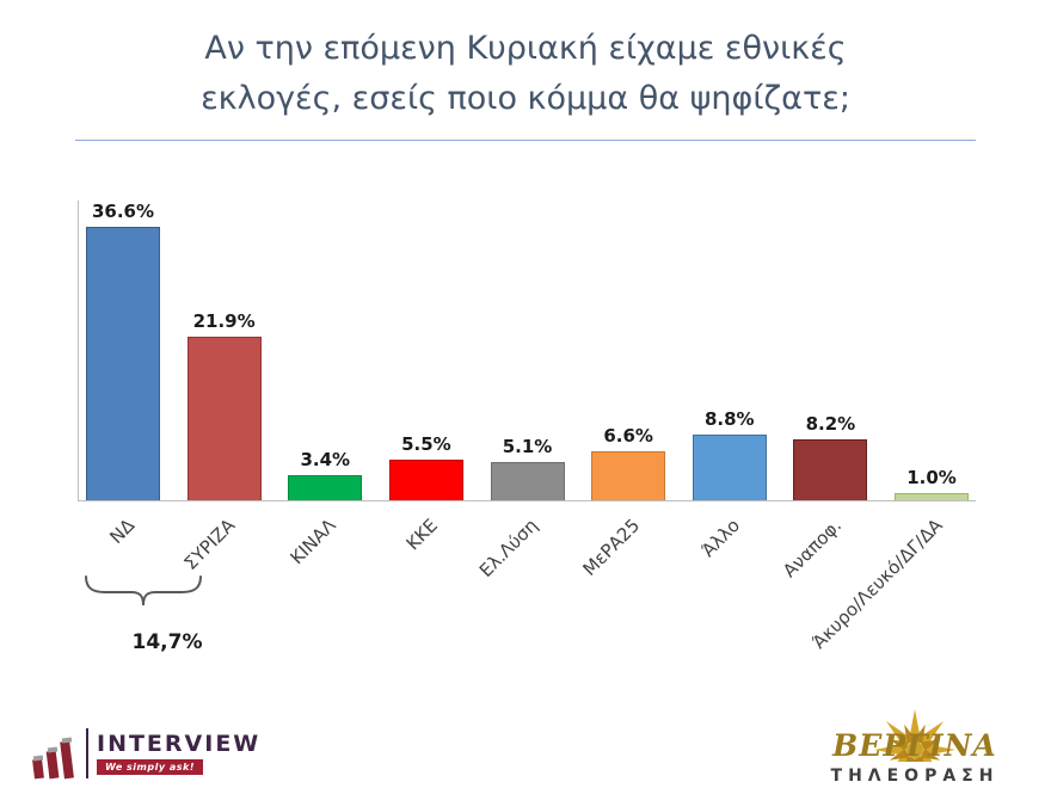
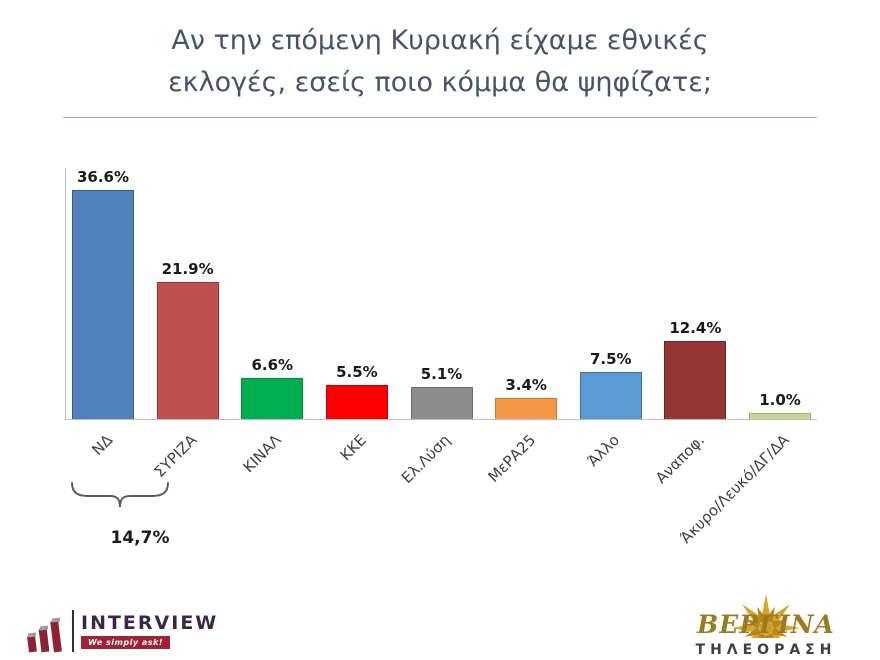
ΚΙΝΑΛ: 3.4% -> 6.6%
ΜεΡΑ25: 6.6% -> 3.4%
Άλλο: 8.8% -> 7.5%
Αναποφ.: 8.2% -> 12.4%
